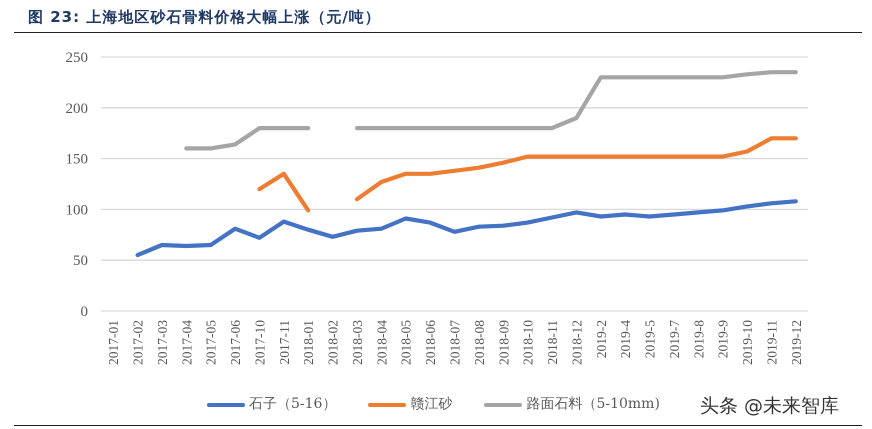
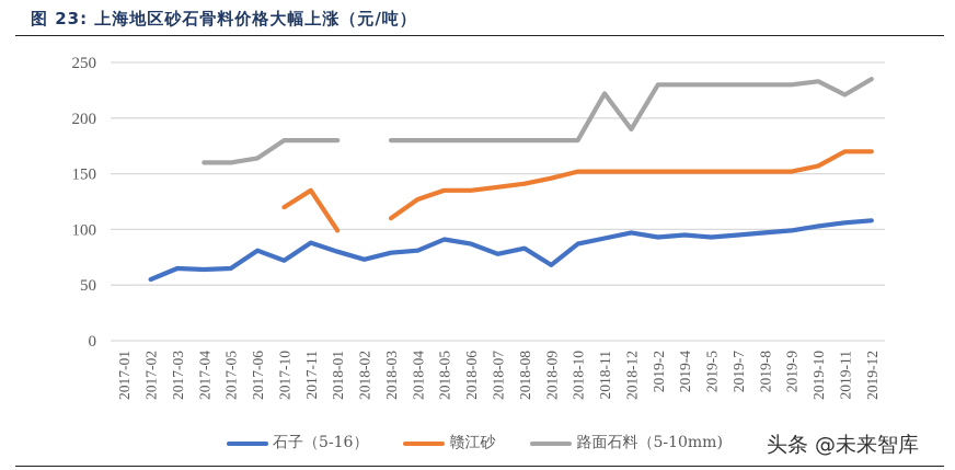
石子（5-16）/2018-09: 84 -> 68
路面石料（5-10mm)/2018-11: 180 -> 222
路面石料（5-10mm)/2019-11: 235 -> 221
